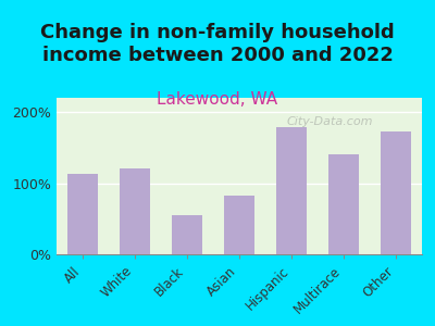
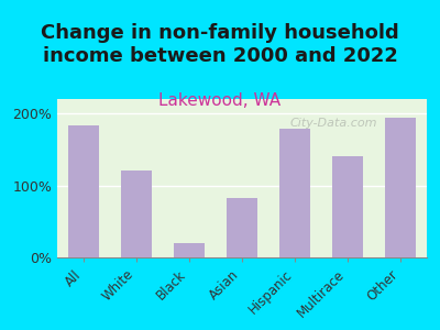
All: 113% -> 184%
Black: 55% -> 20%
Other: 172% -> 194%
